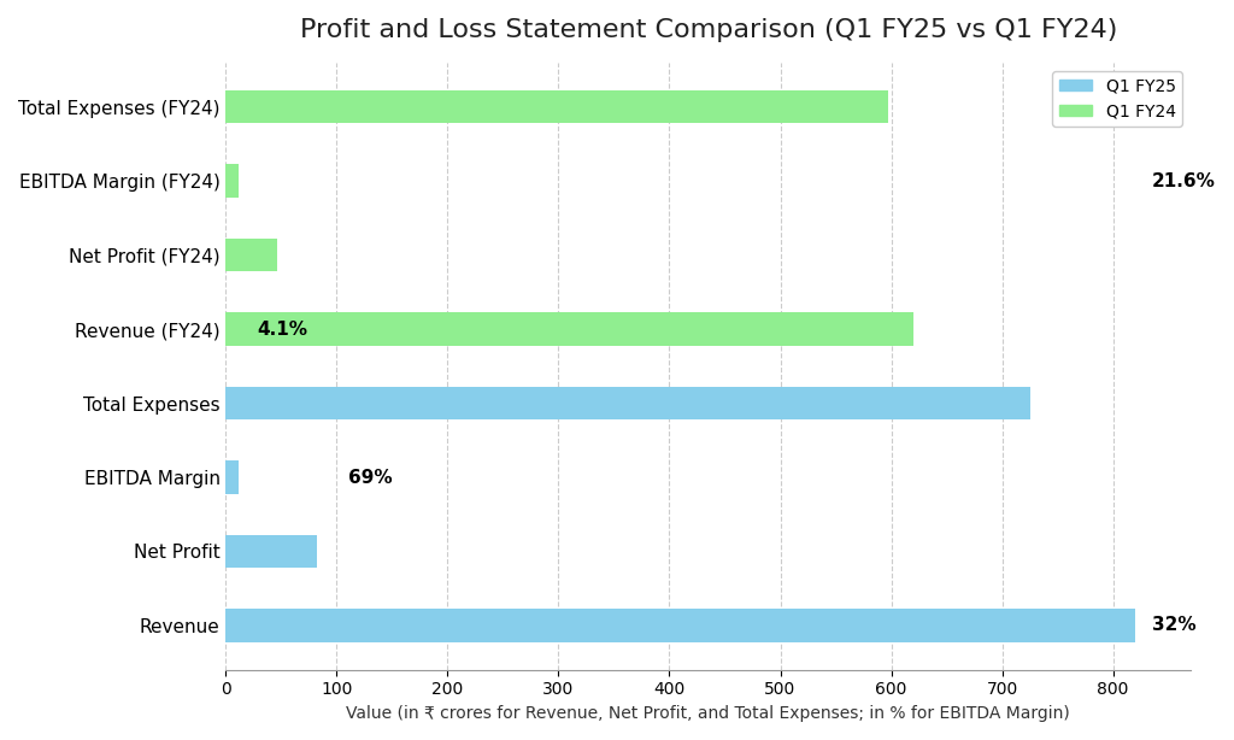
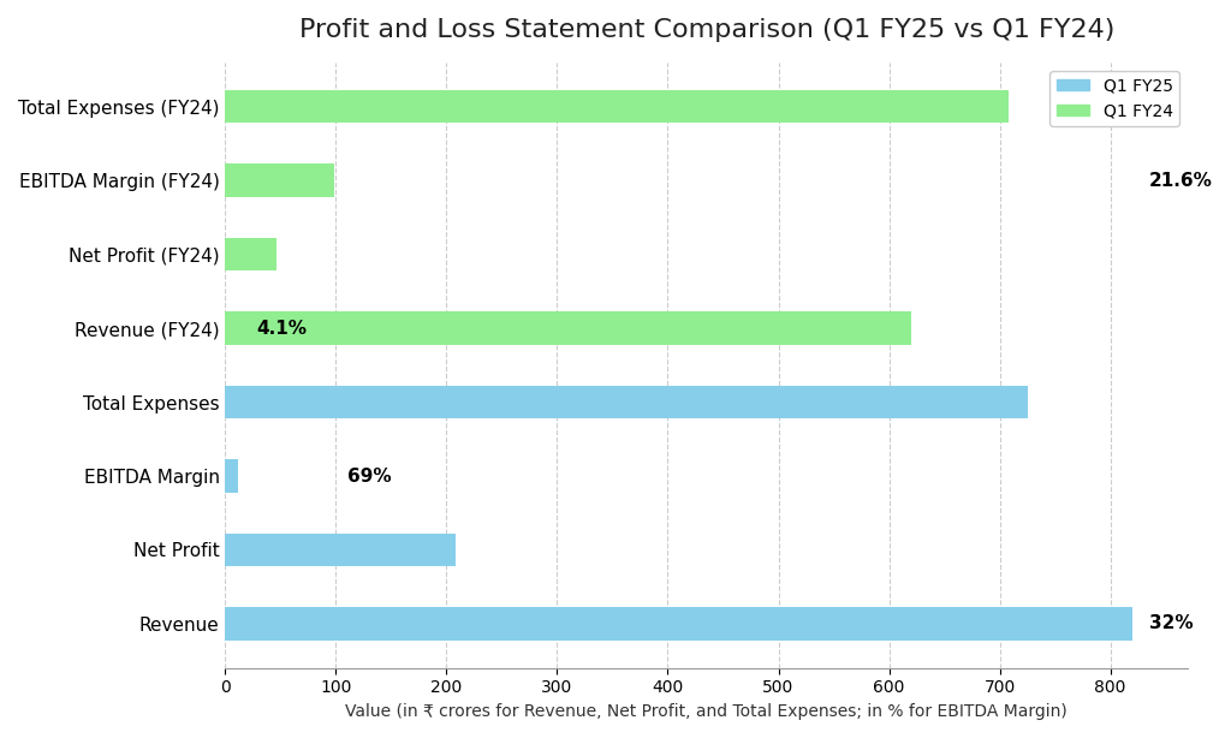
Total Expenses (FY24): 597 -> 708
EBITDA Margin (FY24): 12 -> 98
Net Profit: 82 -> 208
